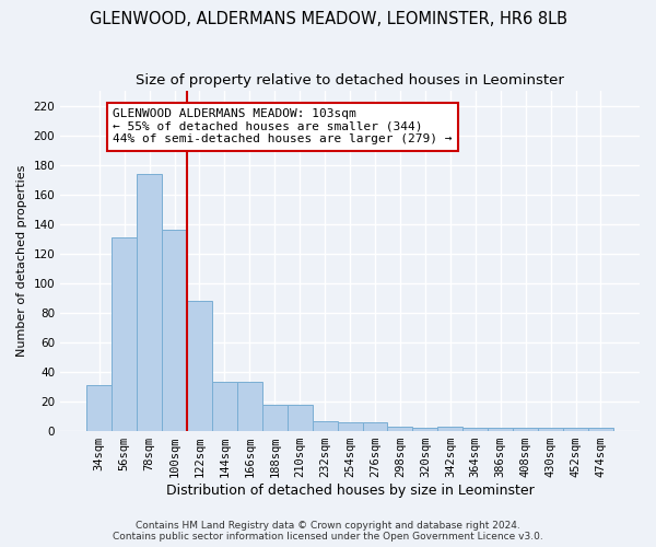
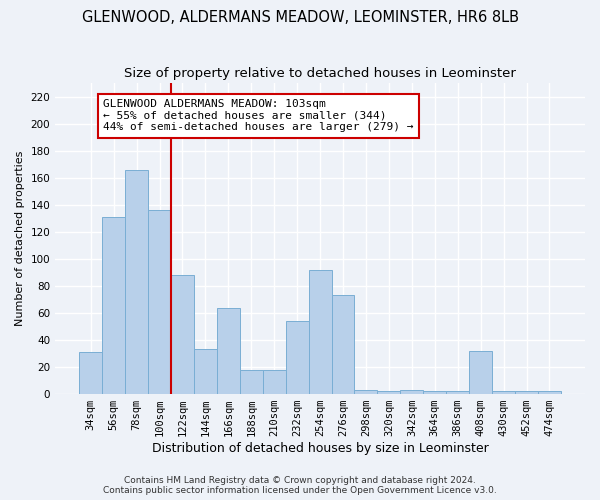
78sqm: 174 -> 166
166sqm: 33 -> 64
232sqm: 7 -> 54
254sqm: 6 -> 92
276sqm: 6 -> 73
408sqm: 2 -> 32
